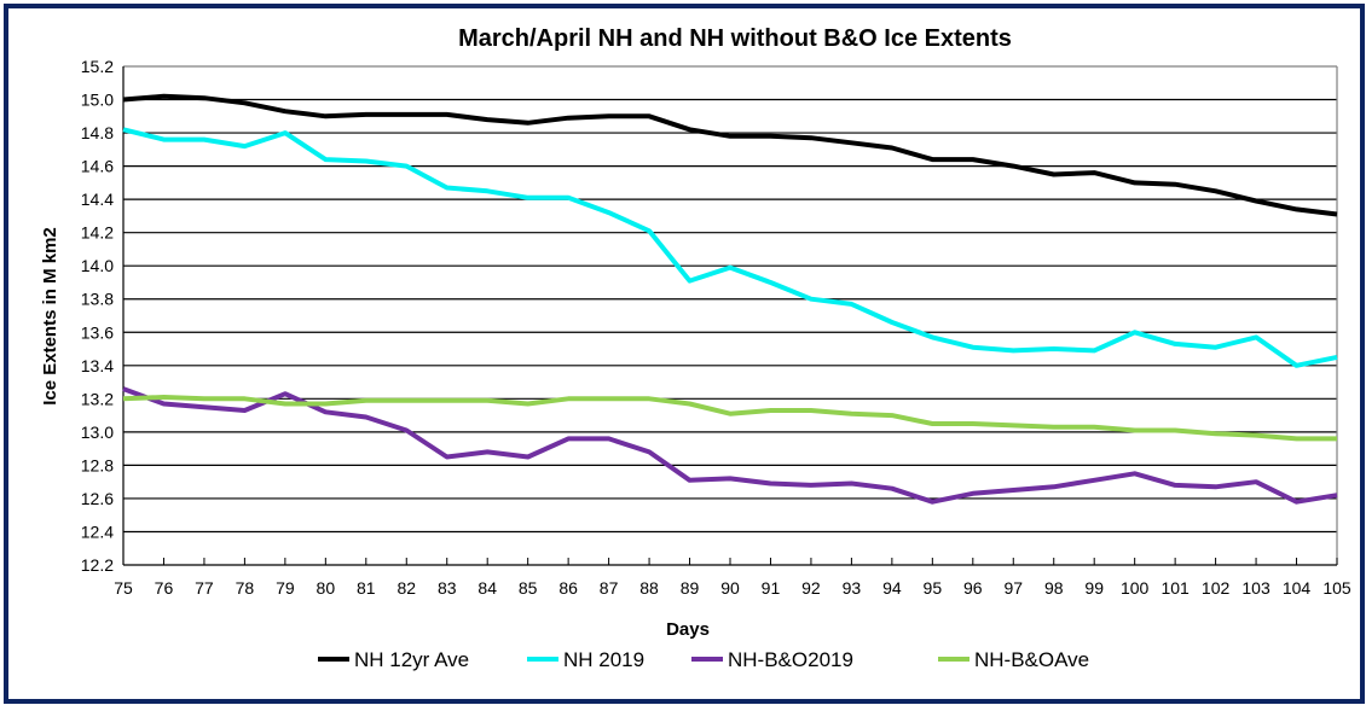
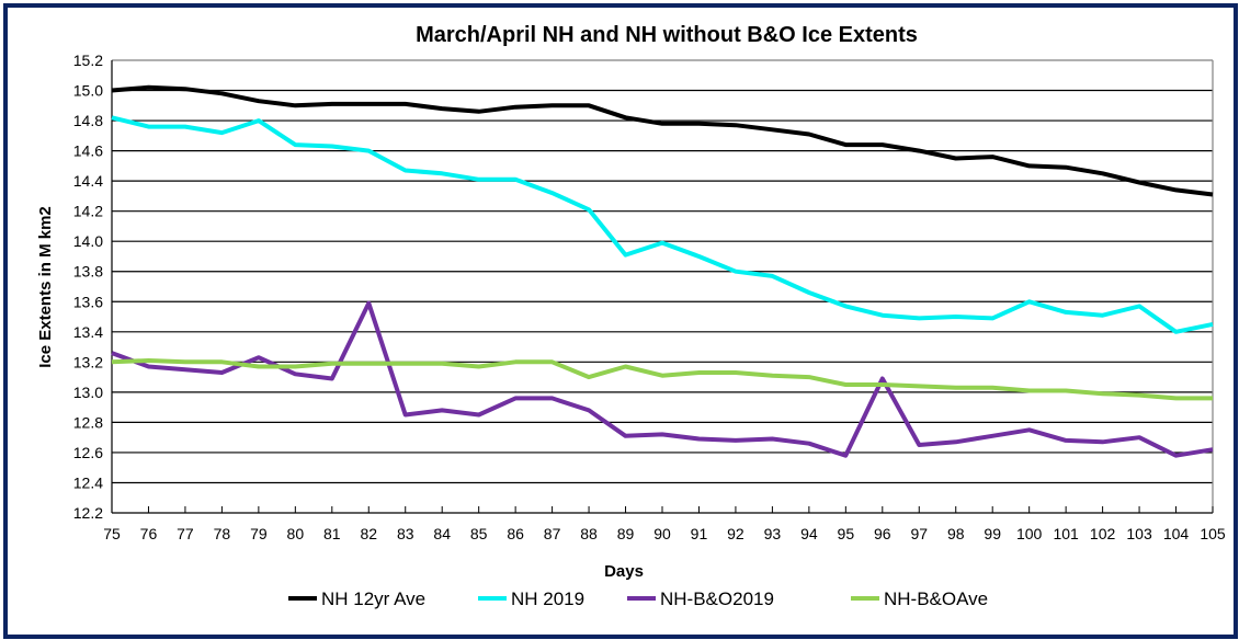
NH-B&O2019/82: 13.01 -> 13.59
NH-B&OAve/88: 13.20 -> 13.10
NH-B&O2019/96: 12.63 -> 13.09
